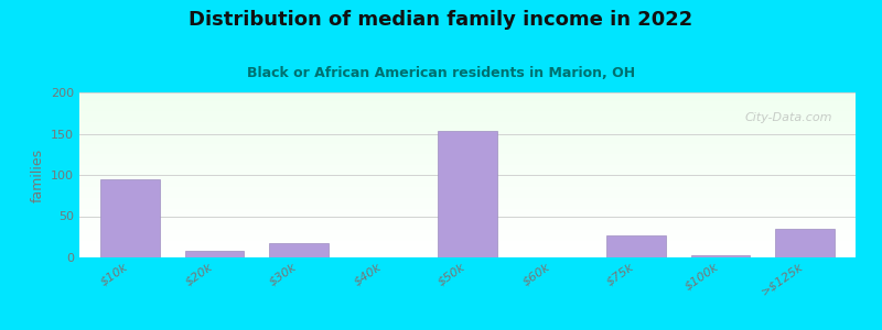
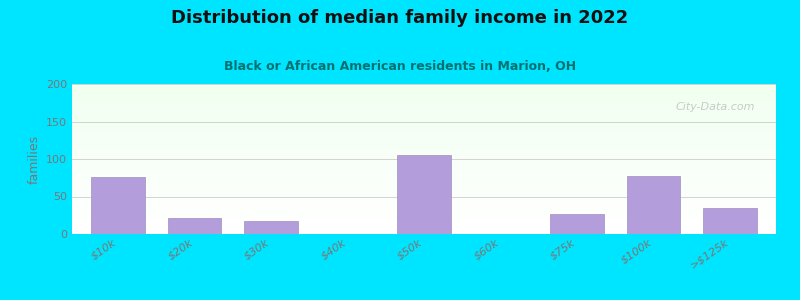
$10k: 95 -> 76
$20k: 8 -> 22
$50k: 153 -> 106
$100k: 3 -> 78
